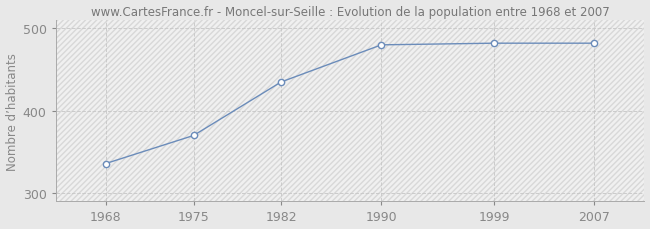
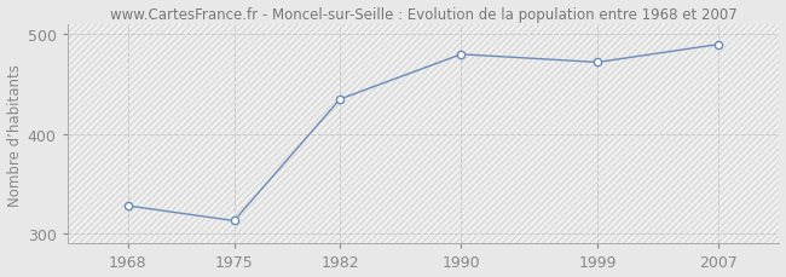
1968: 336 -> 328
1975: 370 -> 313
1999: 482 -> 472
2007: 482 -> 490
